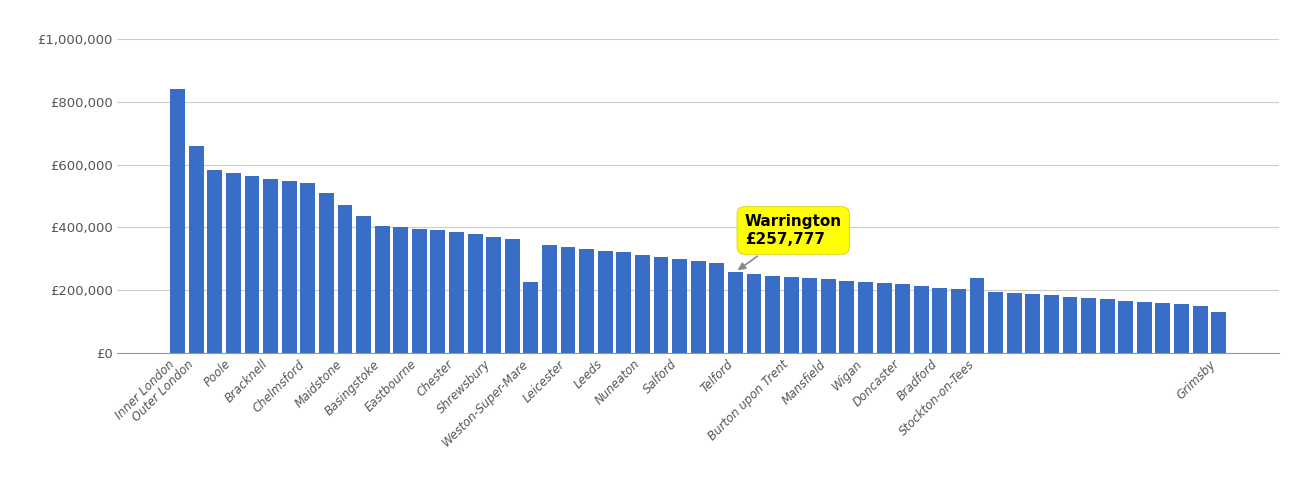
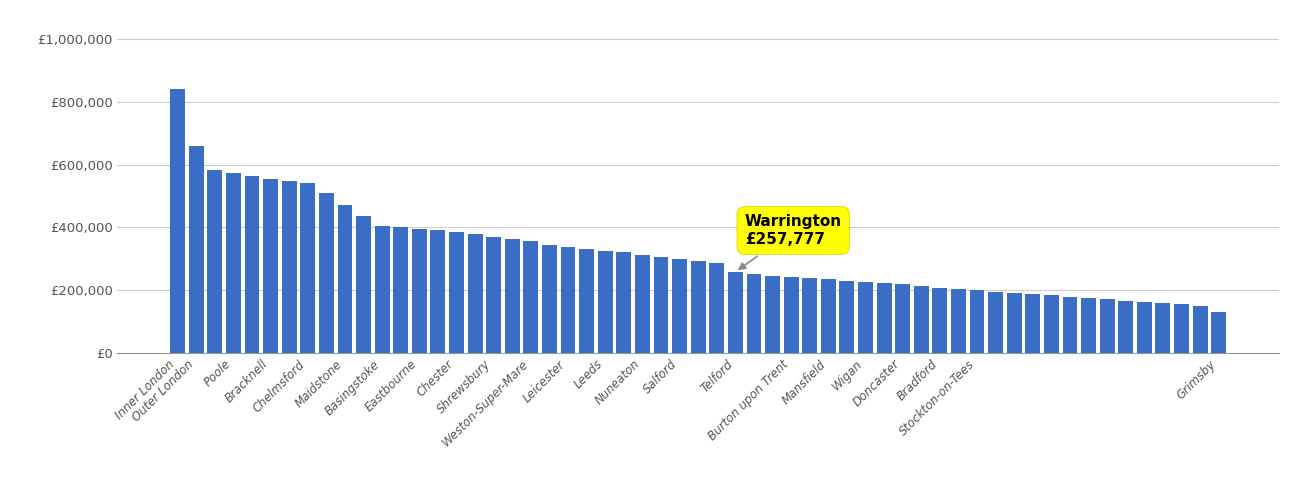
Weston-Super-Mare: £225,000 -> £355,000
Stockton-on-Tees: £240,000 -> £199,000
